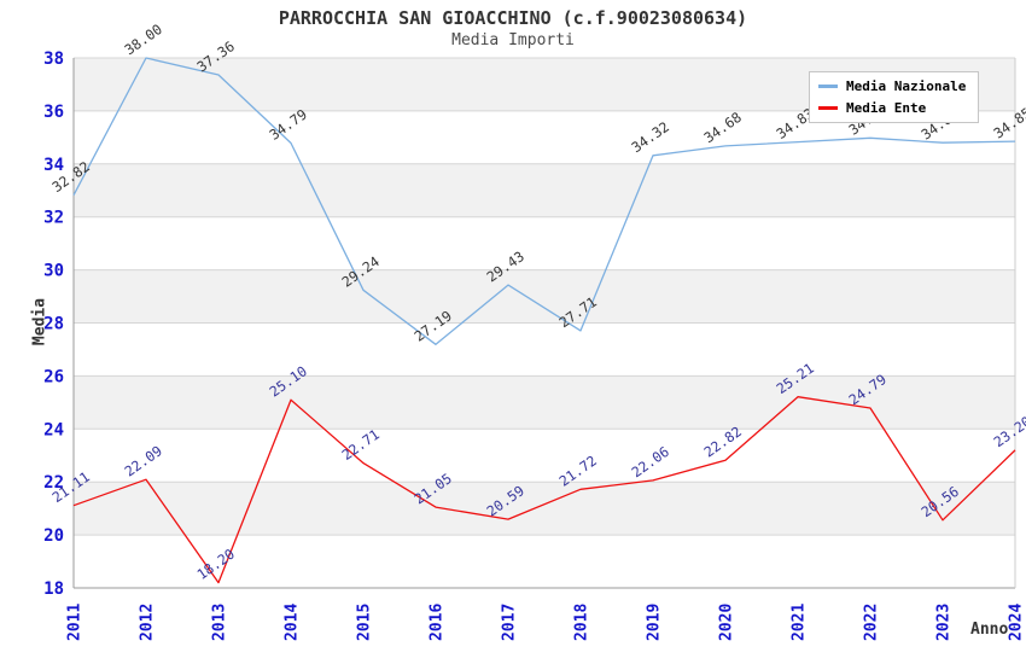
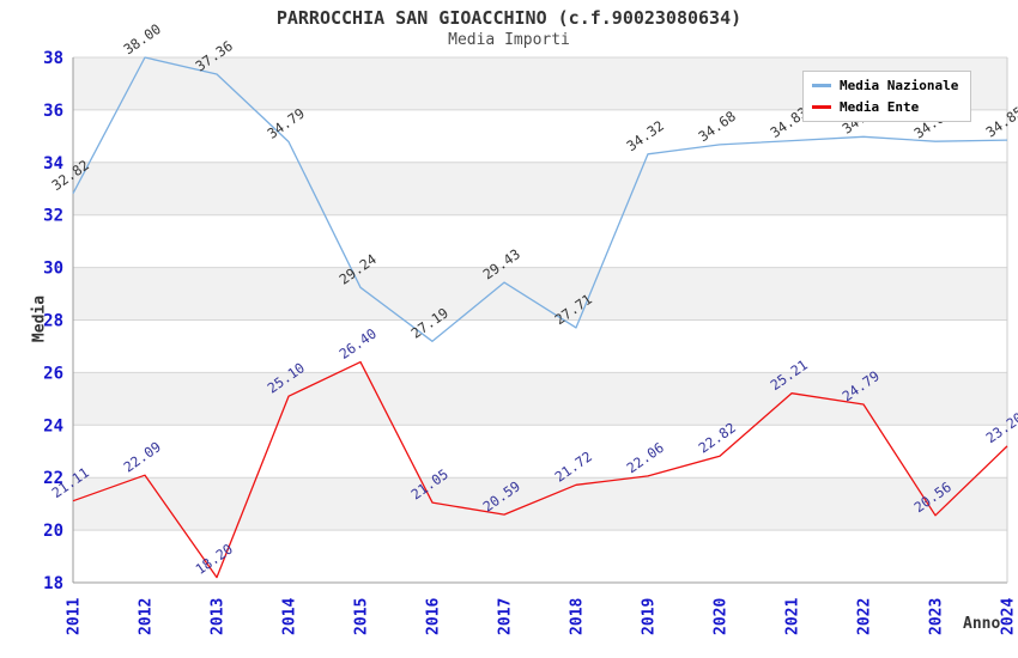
Media Ente/2015: 22.71 -> 26.40
